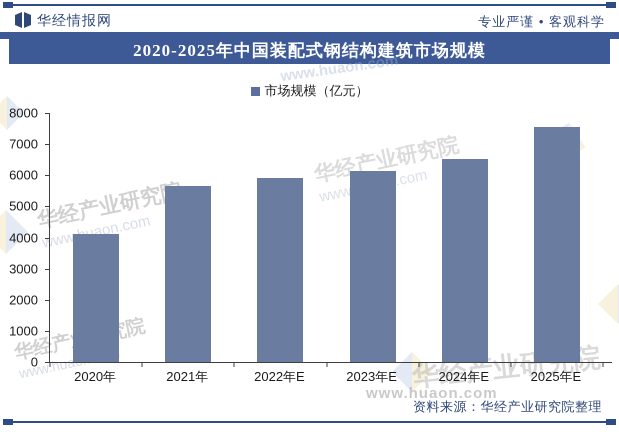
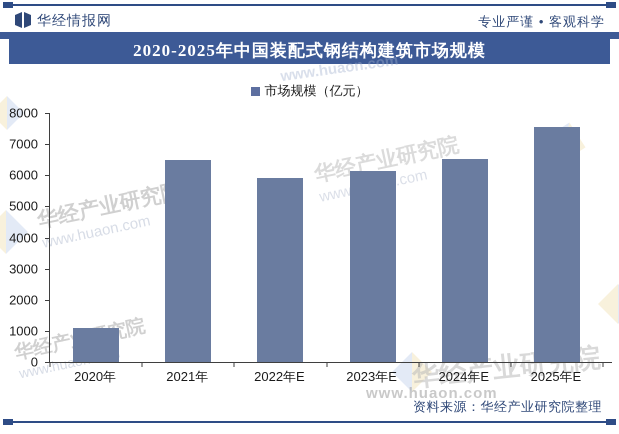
2020年: 4100 -> 1100
2021年: 5600 -> 6500
